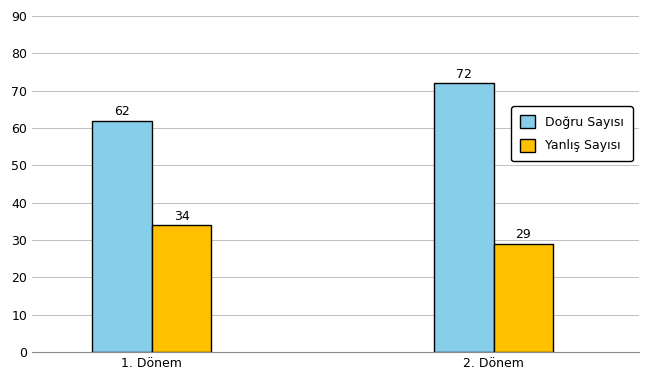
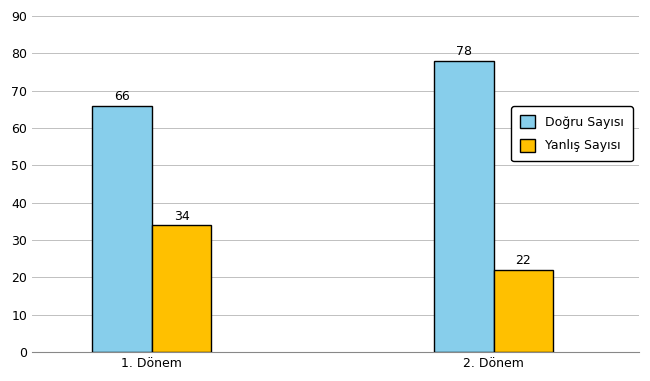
Doğru Sayısı/1. Dönem: 62 -> 66
Doğru Sayısı/2. Dönem: 72 -> 78
Yanlış Sayısı/2. Dönem: 29 -> 22
